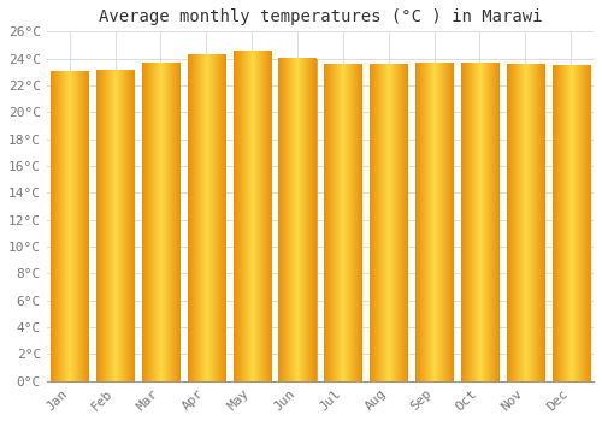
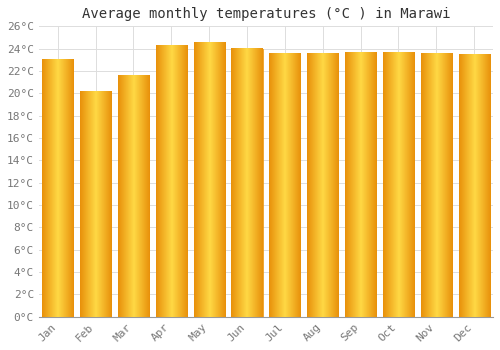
Feb: 23.1°C -> 20.2°C
Mar: 23.7°C -> 21.6°C
